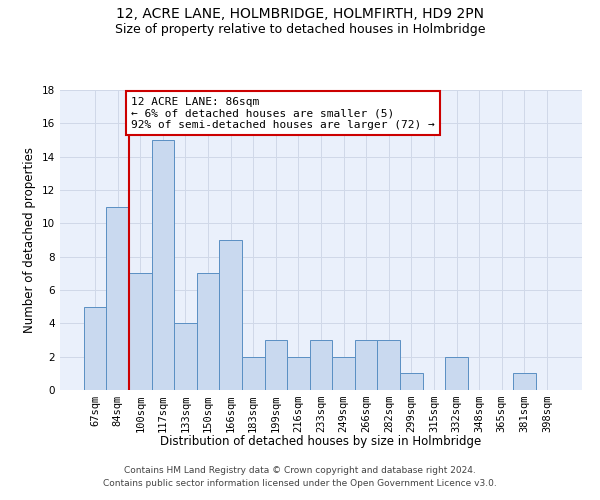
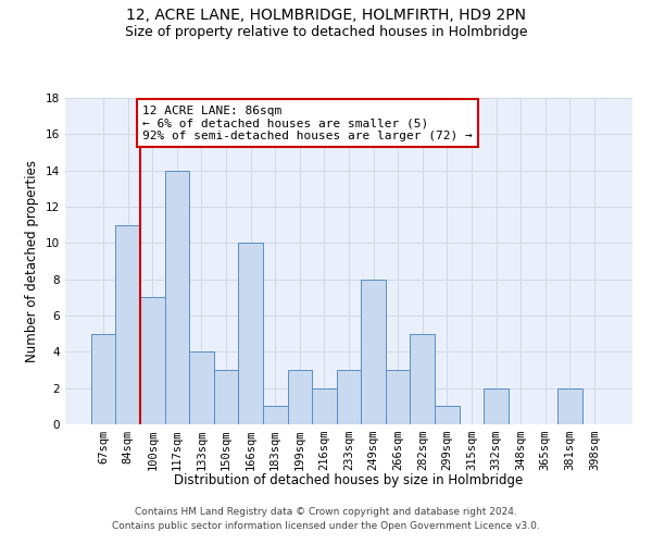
117sqm: 15 -> 14
150sqm: 7 -> 3
166sqm: 9 -> 10
183sqm: 2 -> 1
249sqm: 2 -> 8
282sqm: 3 -> 5
381sqm: 1 -> 2
